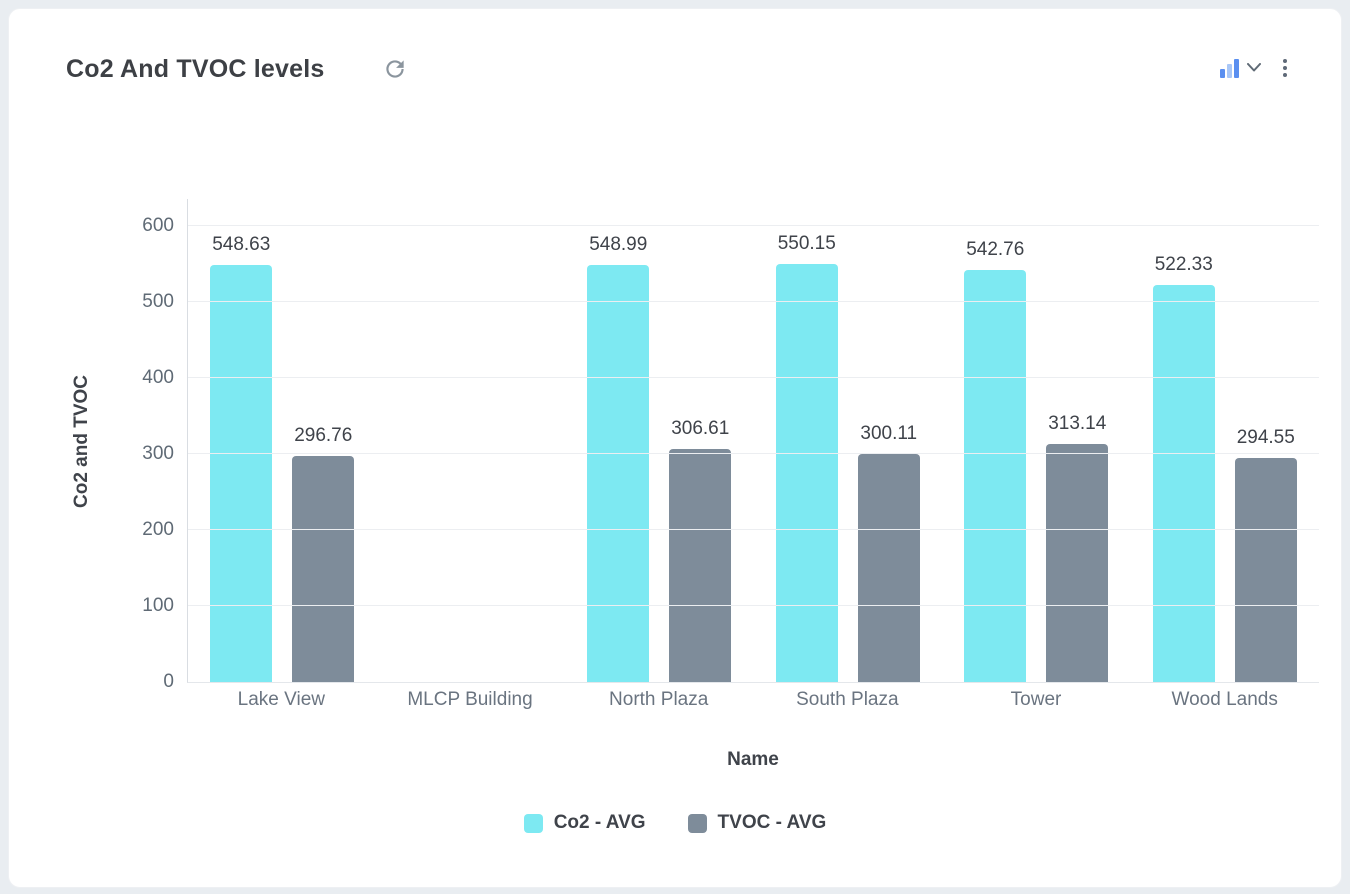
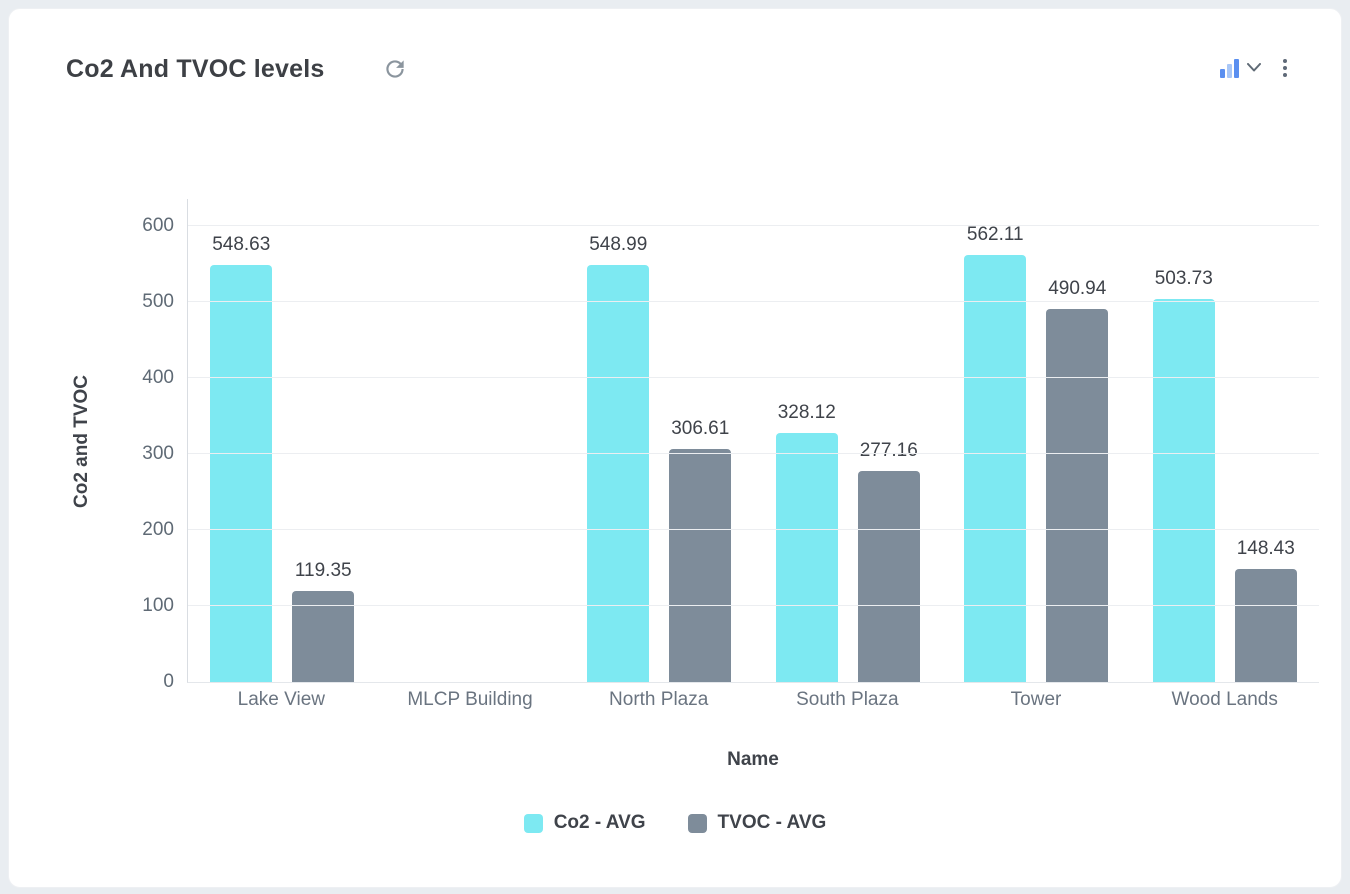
TVOC - AVG/Lake View: 296.76 -> 119.35
Co2 - AVG/South Plaza: 550.15 -> 328.12
TVOC - AVG/South Plaza: 300.11 -> 277.16
Co2 - AVG/Tower: 542.76 -> 562.11
TVOC - AVG/Tower: 313.14 -> 490.94
Co2 - AVG/Wood Lands: 522.33 -> 503.73
TVOC - AVG/Wood Lands: 294.55 -> 148.43
